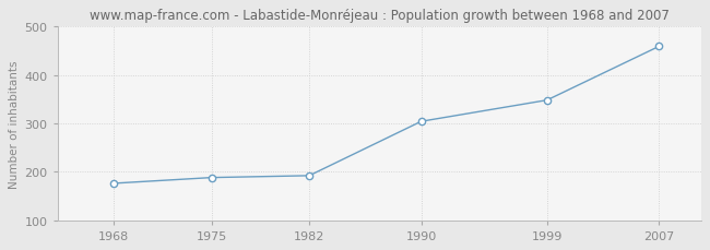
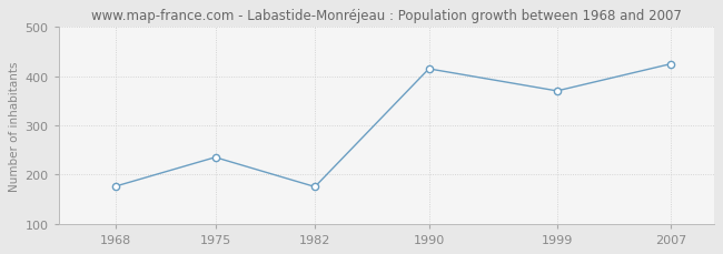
1975: 188 -> 235
1982: 192 -> 175
1990: 304 -> 415
1999: 348 -> 370
2007: 459 -> 425
